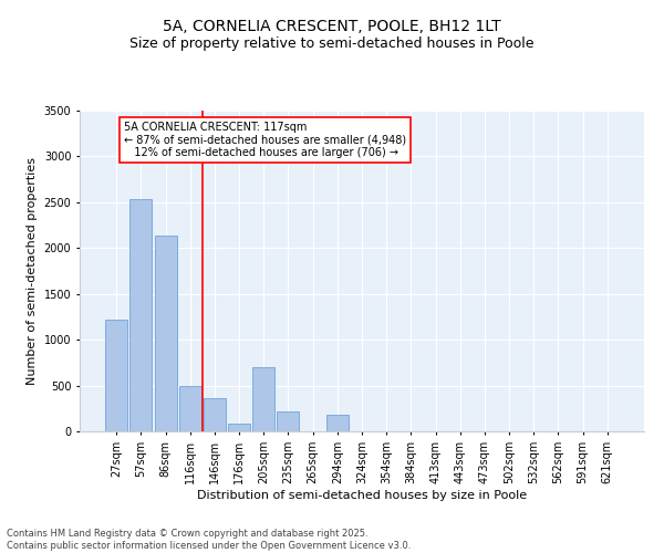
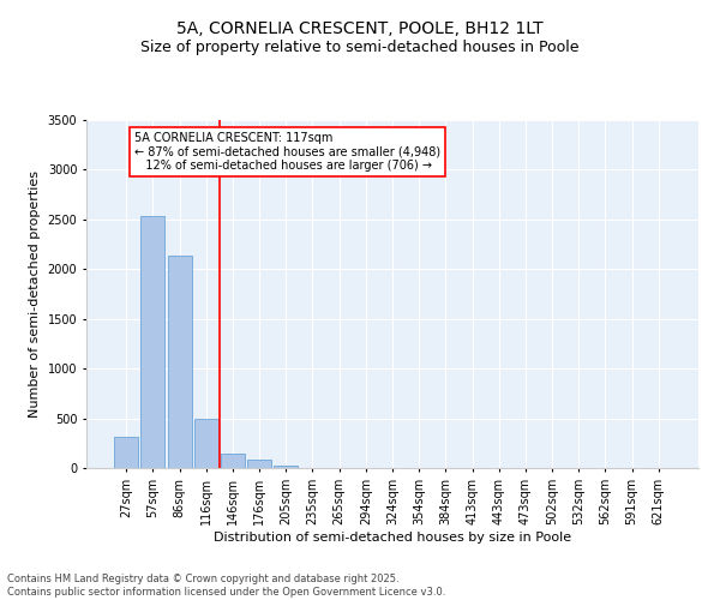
27sqm: 1220 -> 310
146sqm: 360 -> 150
205sqm: 700 -> 20
235sqm: 220 -> 0
294sqm: 180 -> 0
